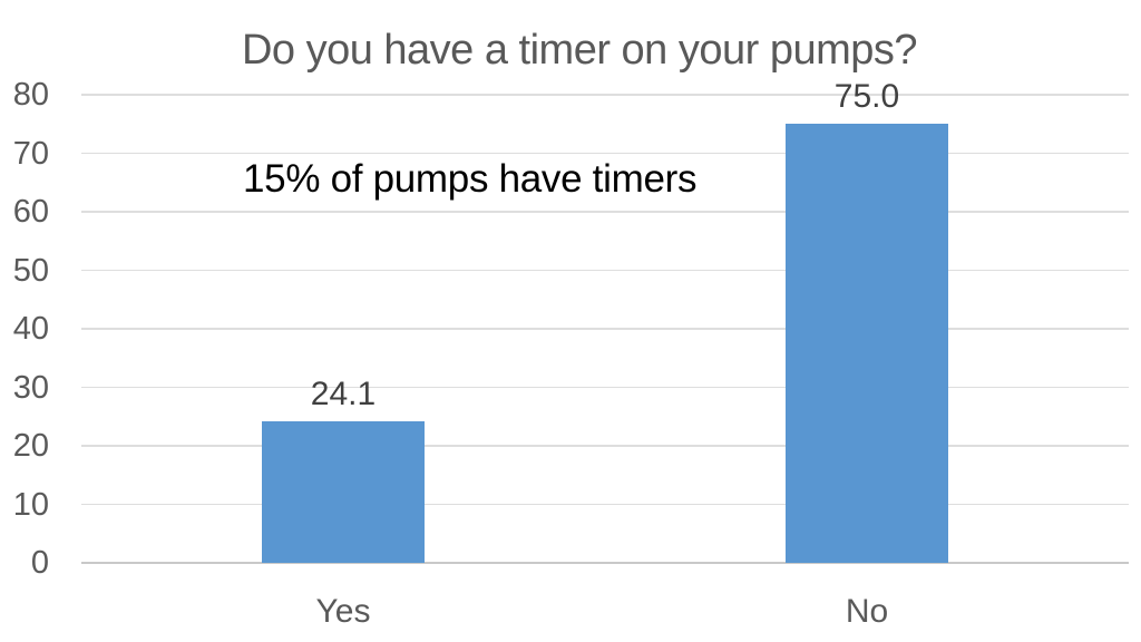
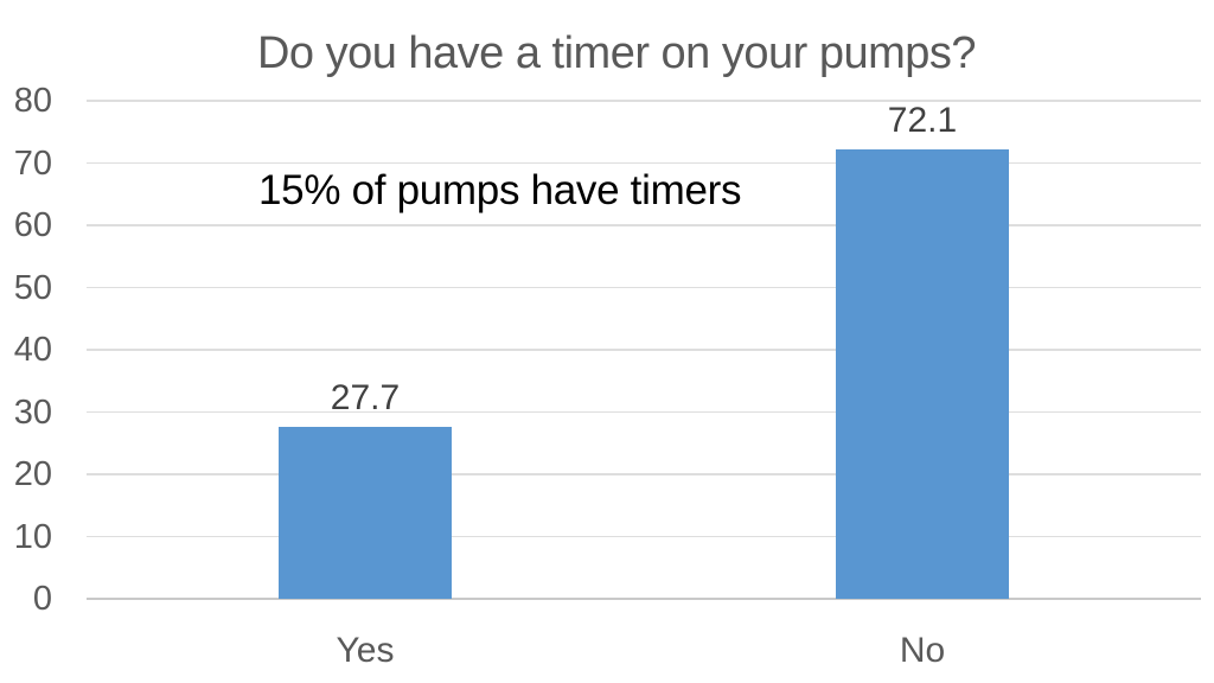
Yes: 24.1 -> 27.7
No: 75.0 -> 72.1
